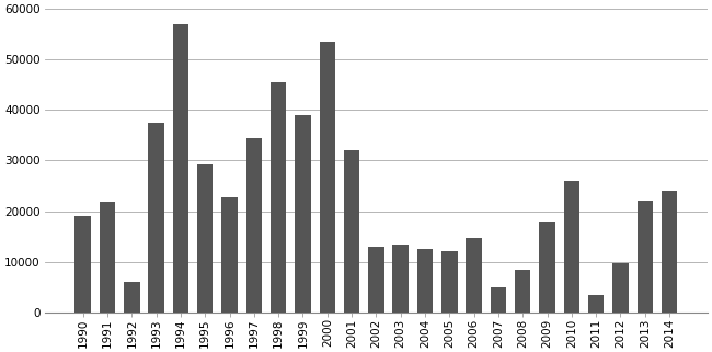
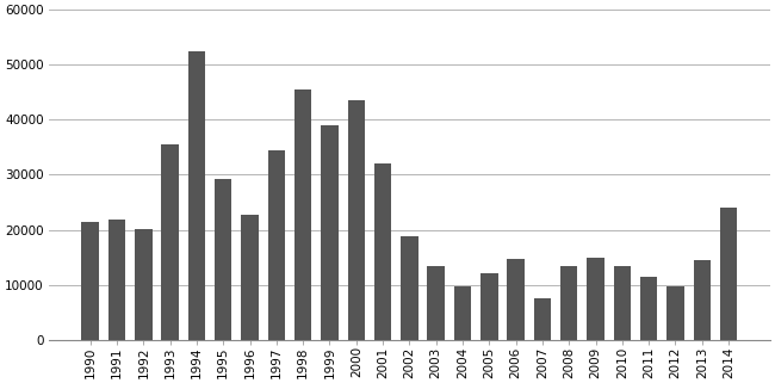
1990: 19000 -> 21500
1992: 6000 -> 20200
1993: 37500 -> 35500
1994: 57000 -> 52500
2000: 53500 -> 43500
2002: 13000 -> 18800
2004: 12500 -> 9800
2007: 5000 -> 7500
2008: 8500 -> 13500
2009: 18000 -> 15000
2010: 26000 -> 13500
2011: 3500 -> 11500
2013: 22000 -> 14500
